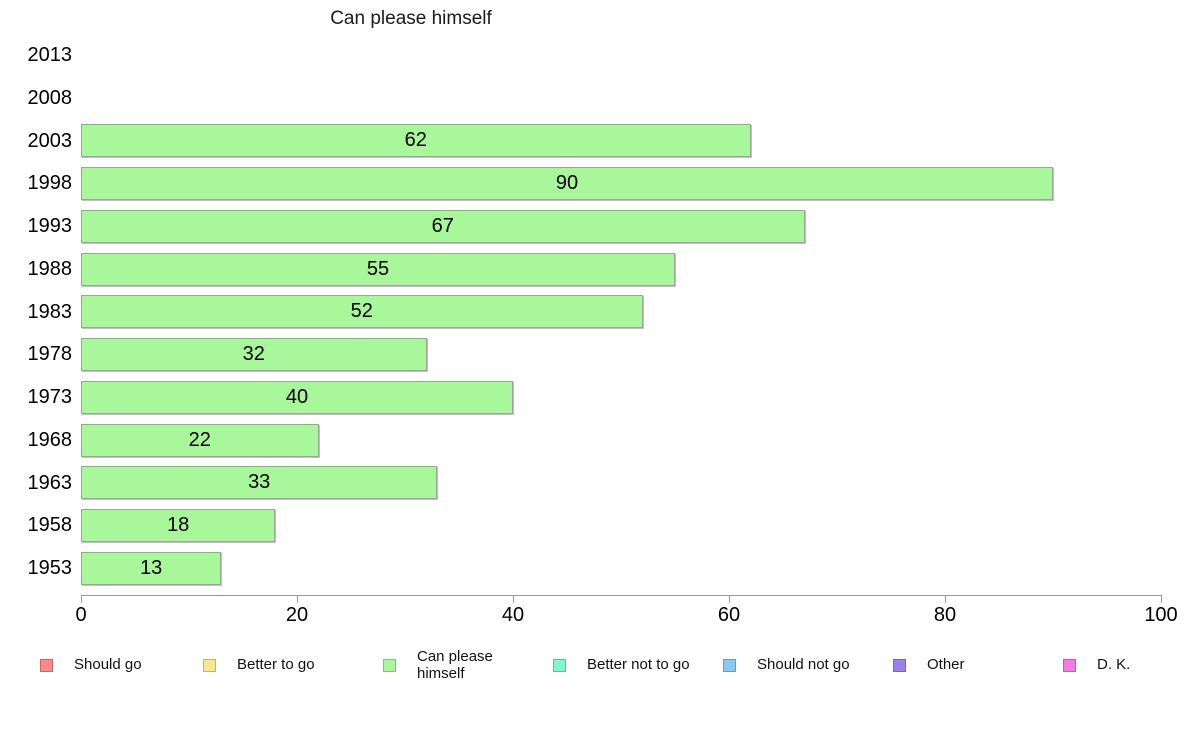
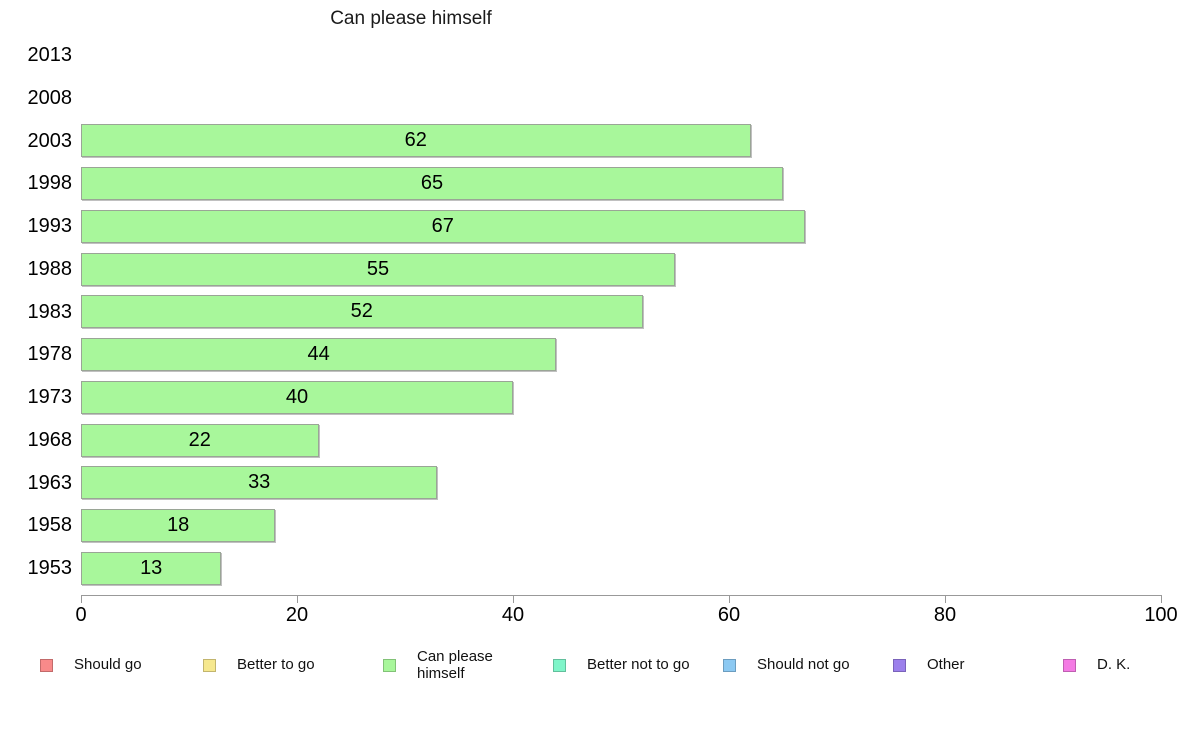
1998: 90 -> 65
1978: 32 -> 44
